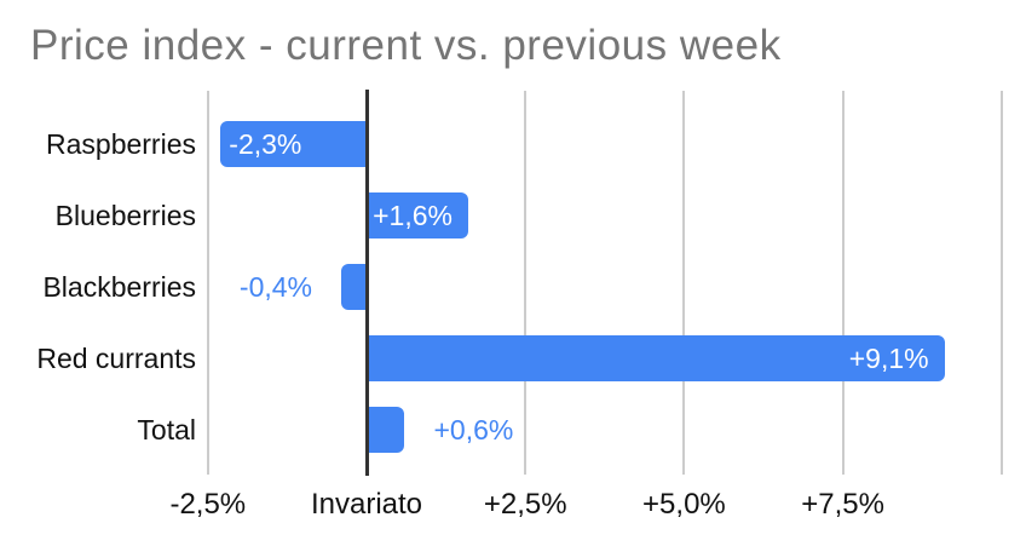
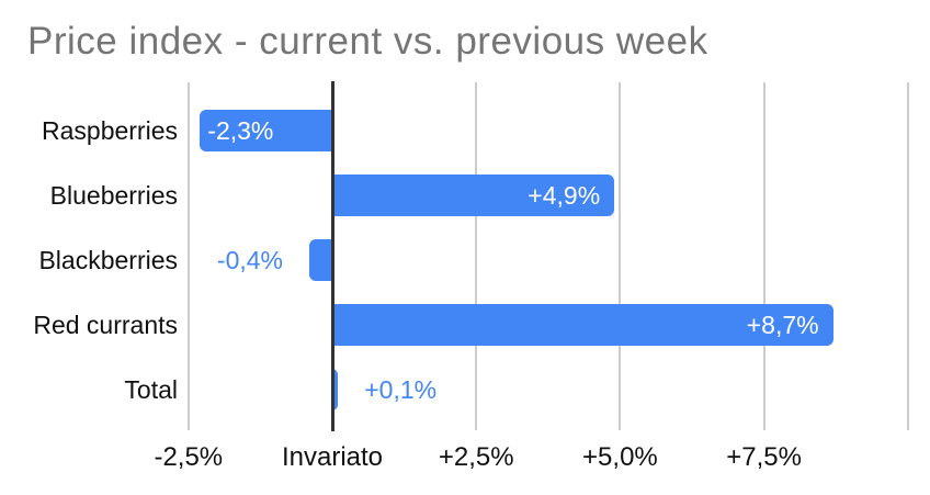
Blueberries: +1,6% -> +4,9%
Red currants: +9,1% -> +8,7%
Total: +0,6% -> +0,1%
